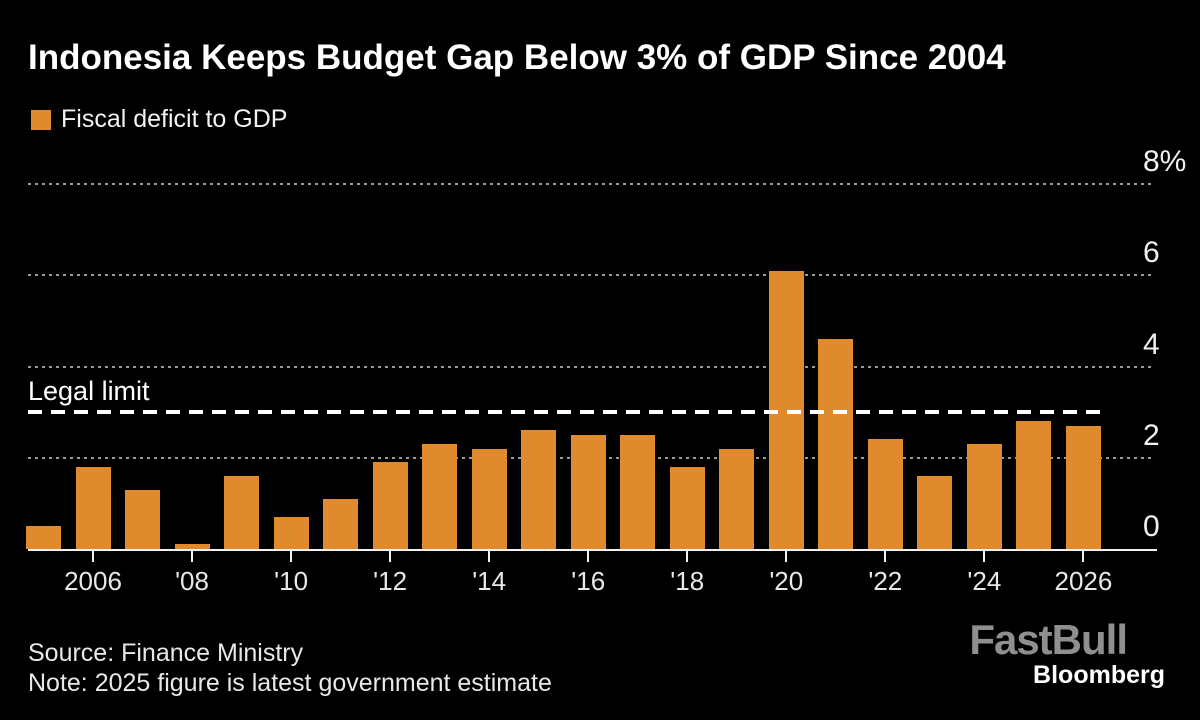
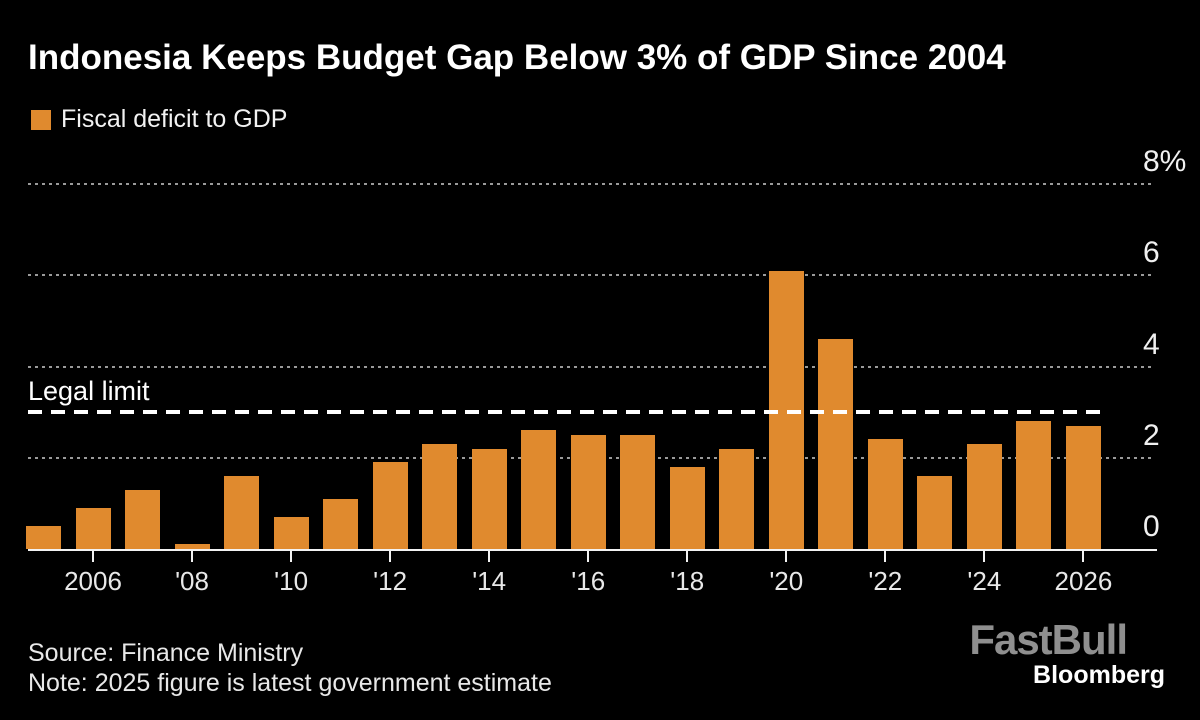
2006: 1.8% -> 0.9%
